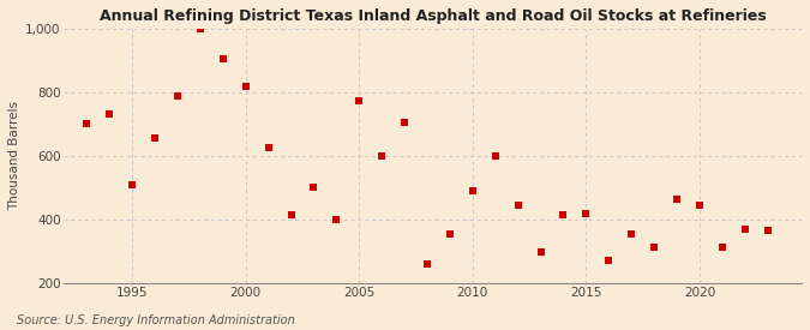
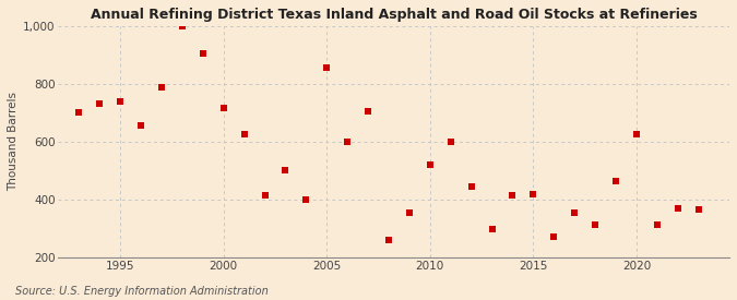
1995: 510 -> 740
2000: 820 -> 715
2005: 775 -> 855
2010: 490 -> 520
2020: 445 -> 625
